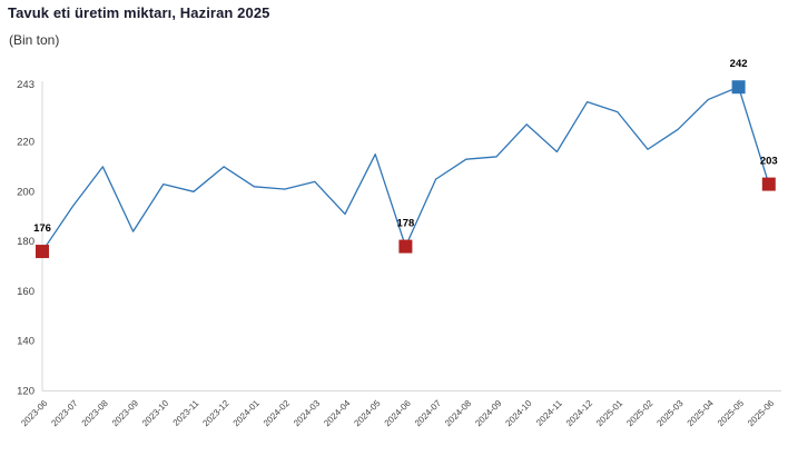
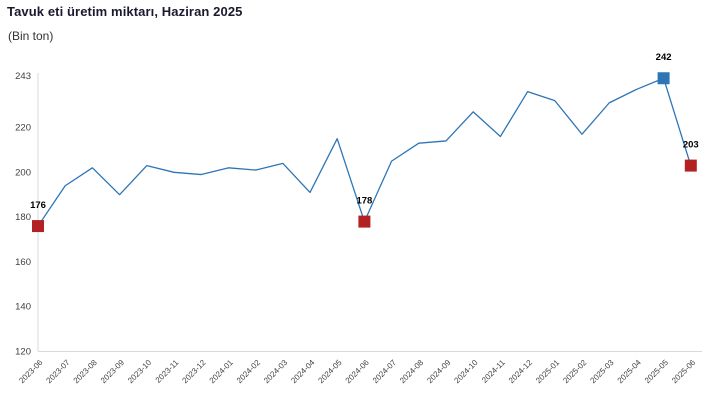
2023-08: 210 -> 202
2023-09: 184 -> 190
2023-12: 210 -> 199
2025-03: 225 -> 231
